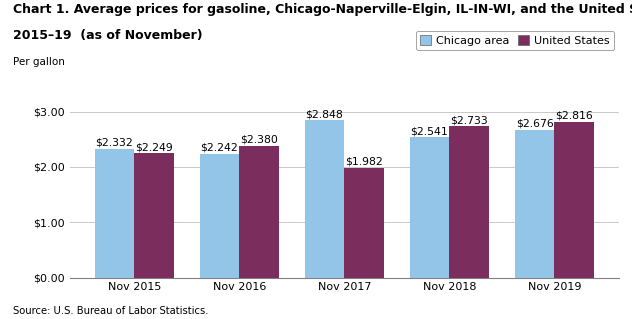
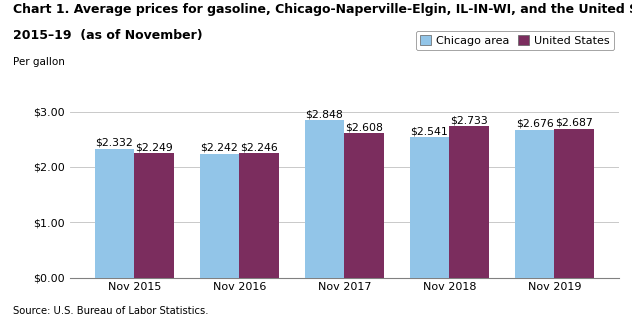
United States/Nov 2016: $2.380 -> $2.246
United States/Nov 2017: $1.982 -> $2.608
United States/Nov 2019: $2.816 -> $2.687
